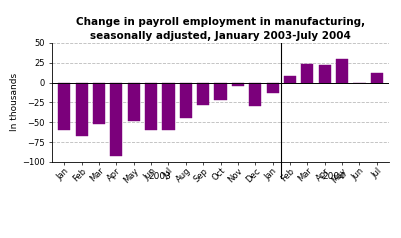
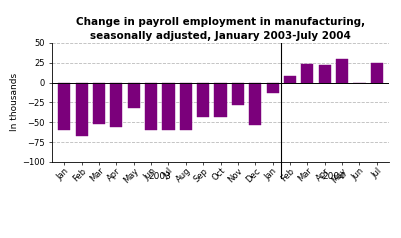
Apr: -93 -> -56
May: -48 -> -32
Aug: -45 -> -60
Sep: -28 -> -44
Oct: -22 -> -44
Nov: -5 -> -28
Dec: -30 -> -54
Jul: 12 -> 24
